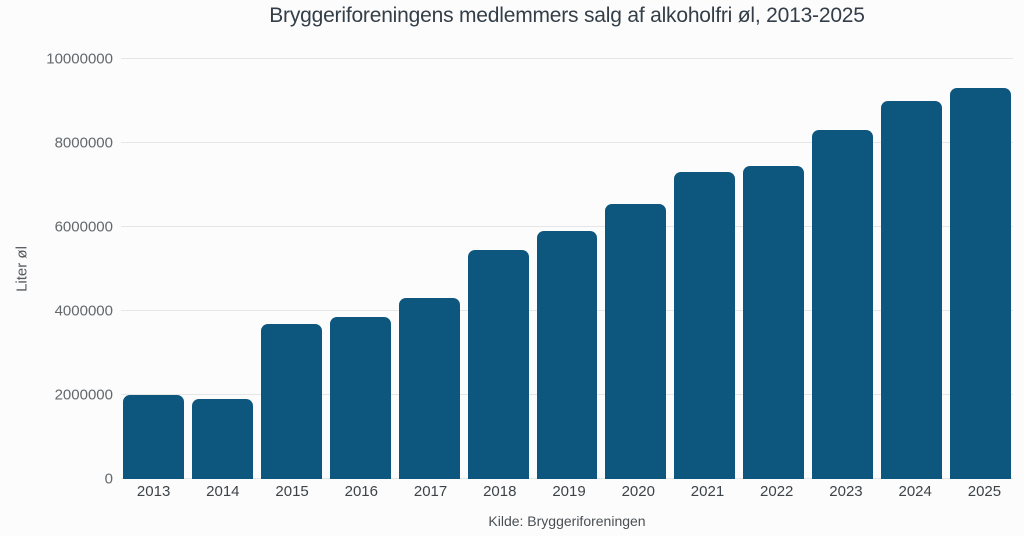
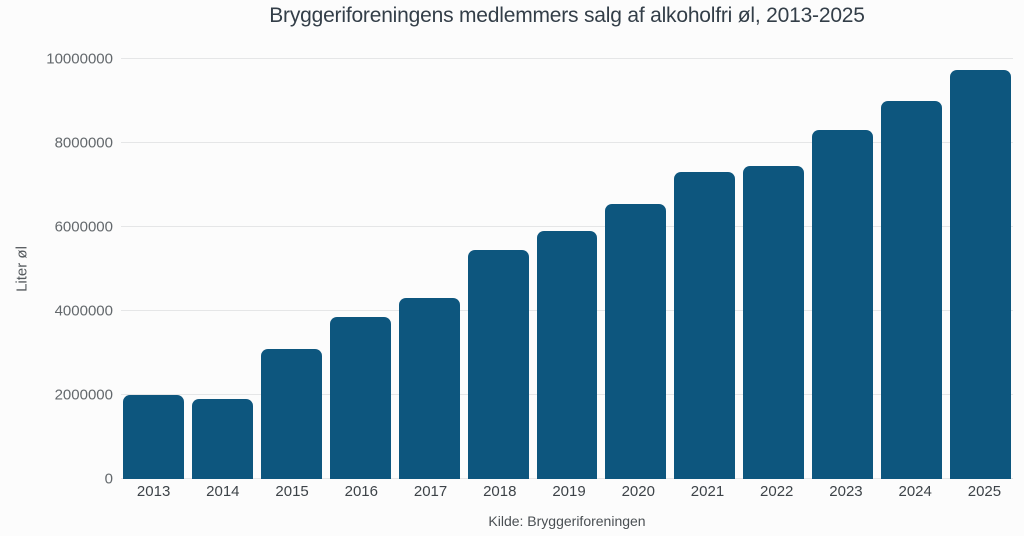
2015: 3700000 -> 3100000
2025: 9300000 -> 9800000
